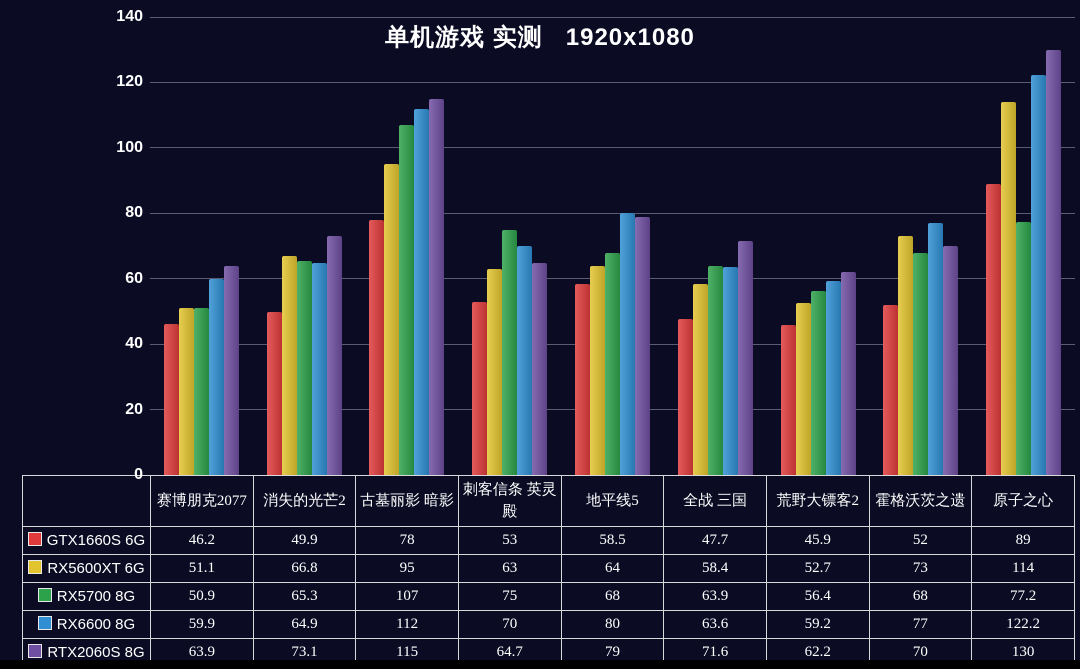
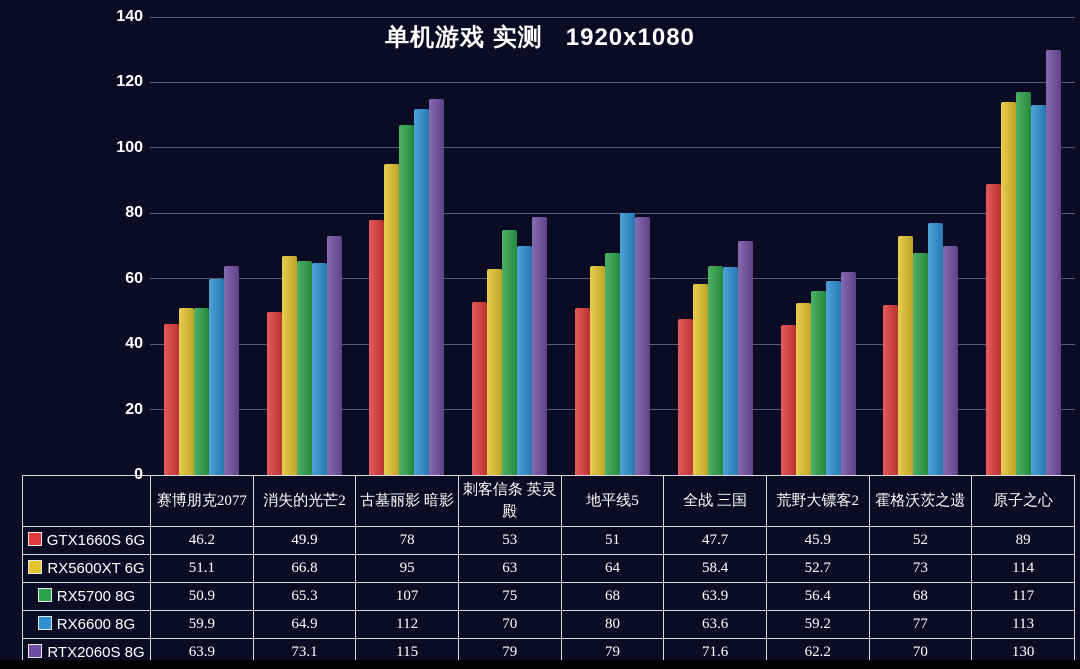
RTX2060S 8G/刺客信条 英灵殿: 64.7 -> 79
GTX1660S 6G/地平线5: 58.5 -> 51
RX5700 8G/原子之心: 77.2 -> 117
RX6600 8G/原子之心: 122.2 -> 113
